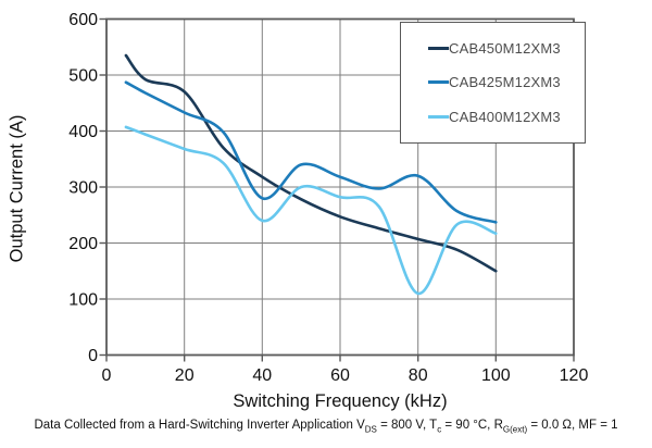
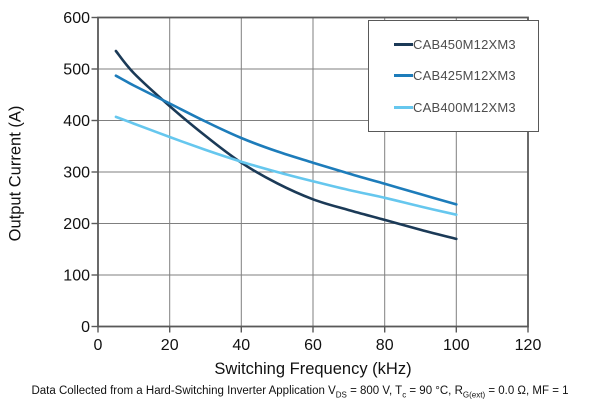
CAB450M12XM3/20: 470 -> 430
CAB425M12XM3/40: 280 -> 370
CAB400M12XM3/40: 240 -> 320
CAB425M12XM3/80: 320 -> 280
CAB400M12XM3/80: 110 -> 250
CAB450M12XM3/100: 150 -> 170
